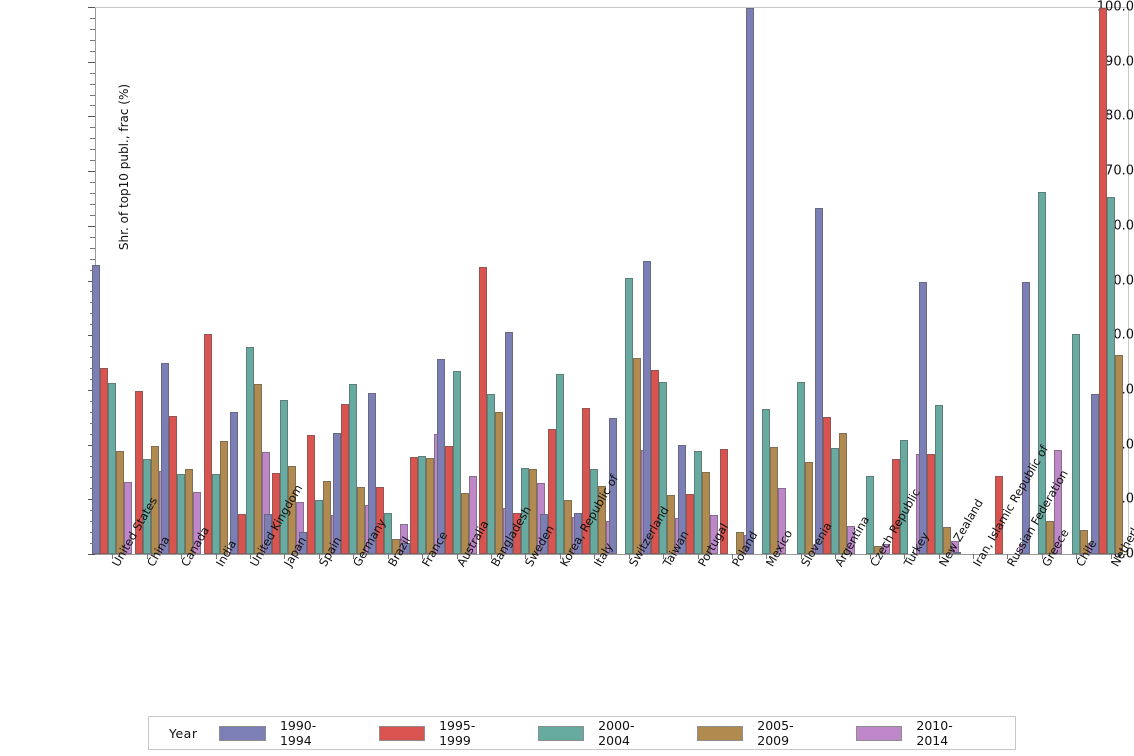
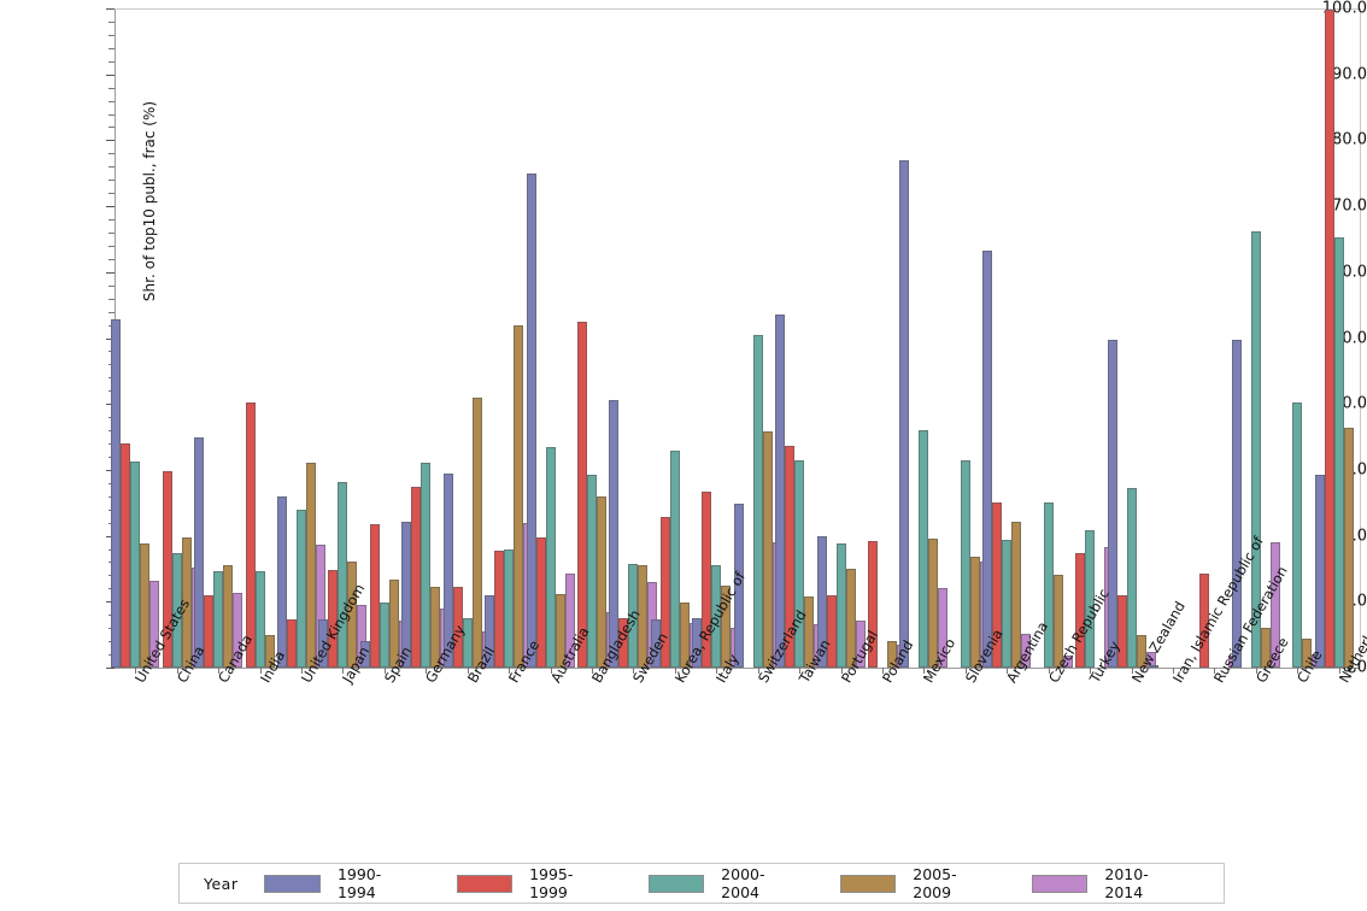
1995-1999/Canada: 25 -> 11
2005-2009/India: 21 -> 5
2000-2004/United Kingdom: 38 -> 24
2005-2009/Brazil: 3 -> 41
1990-1994/France: 2 -> 11
2005-2009/France: 18 -> 52
1990-1994/Australia: 36 -> 75
1990-1994/Mexico: 100 -> 77
2000-2004/Mexico: 27 -> 36
2010-2014/Slovenia: 2 -> 16
2000-2004/Czech Republic: 14 -> 25
2005-2009/Czech Republic: 2 -> 14
1995-1999/New Zealand: 18 -> 11
